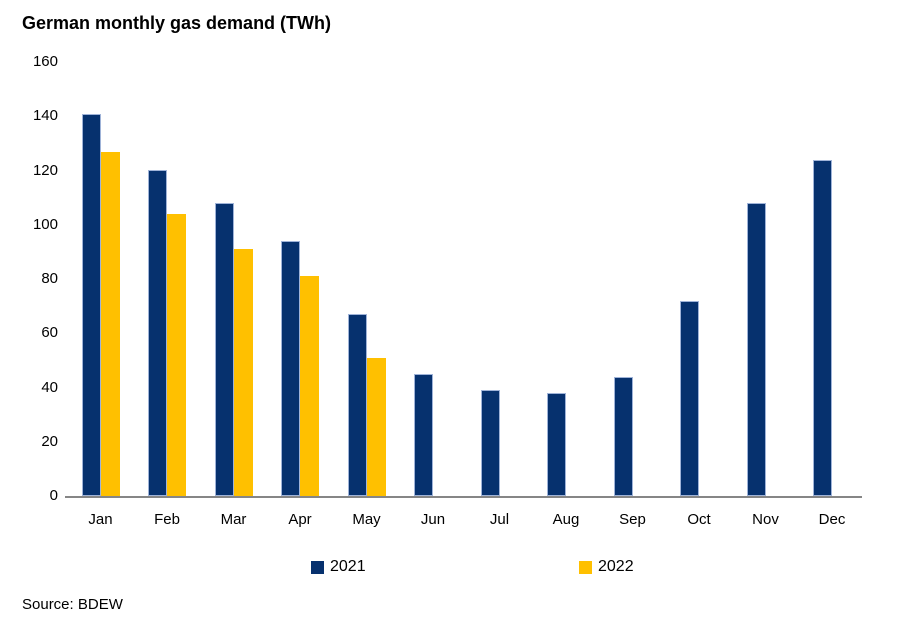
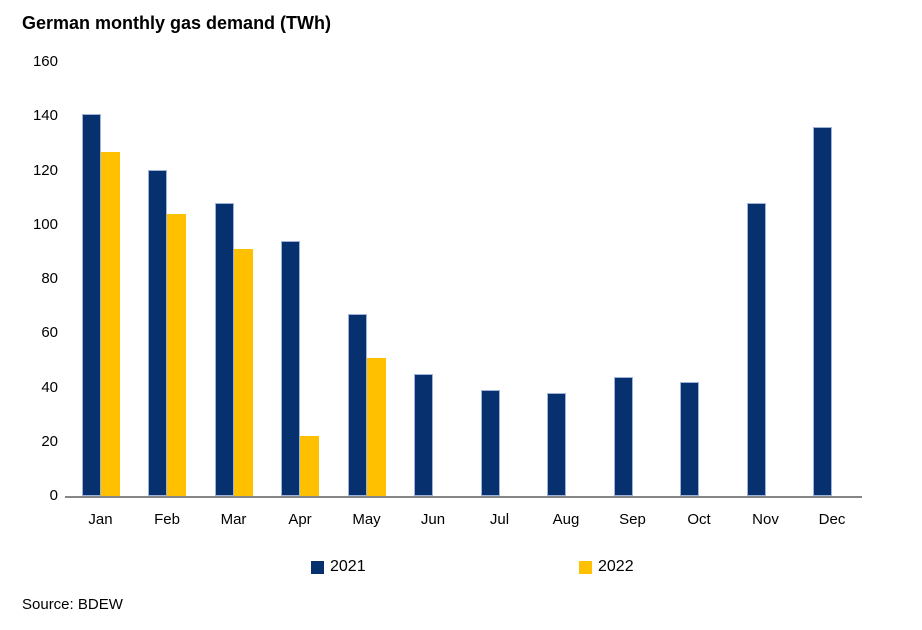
2022/Apr: 81 -> 22
2021/Oct: 72 -> 42
2021/Dec: 124 -> 136
